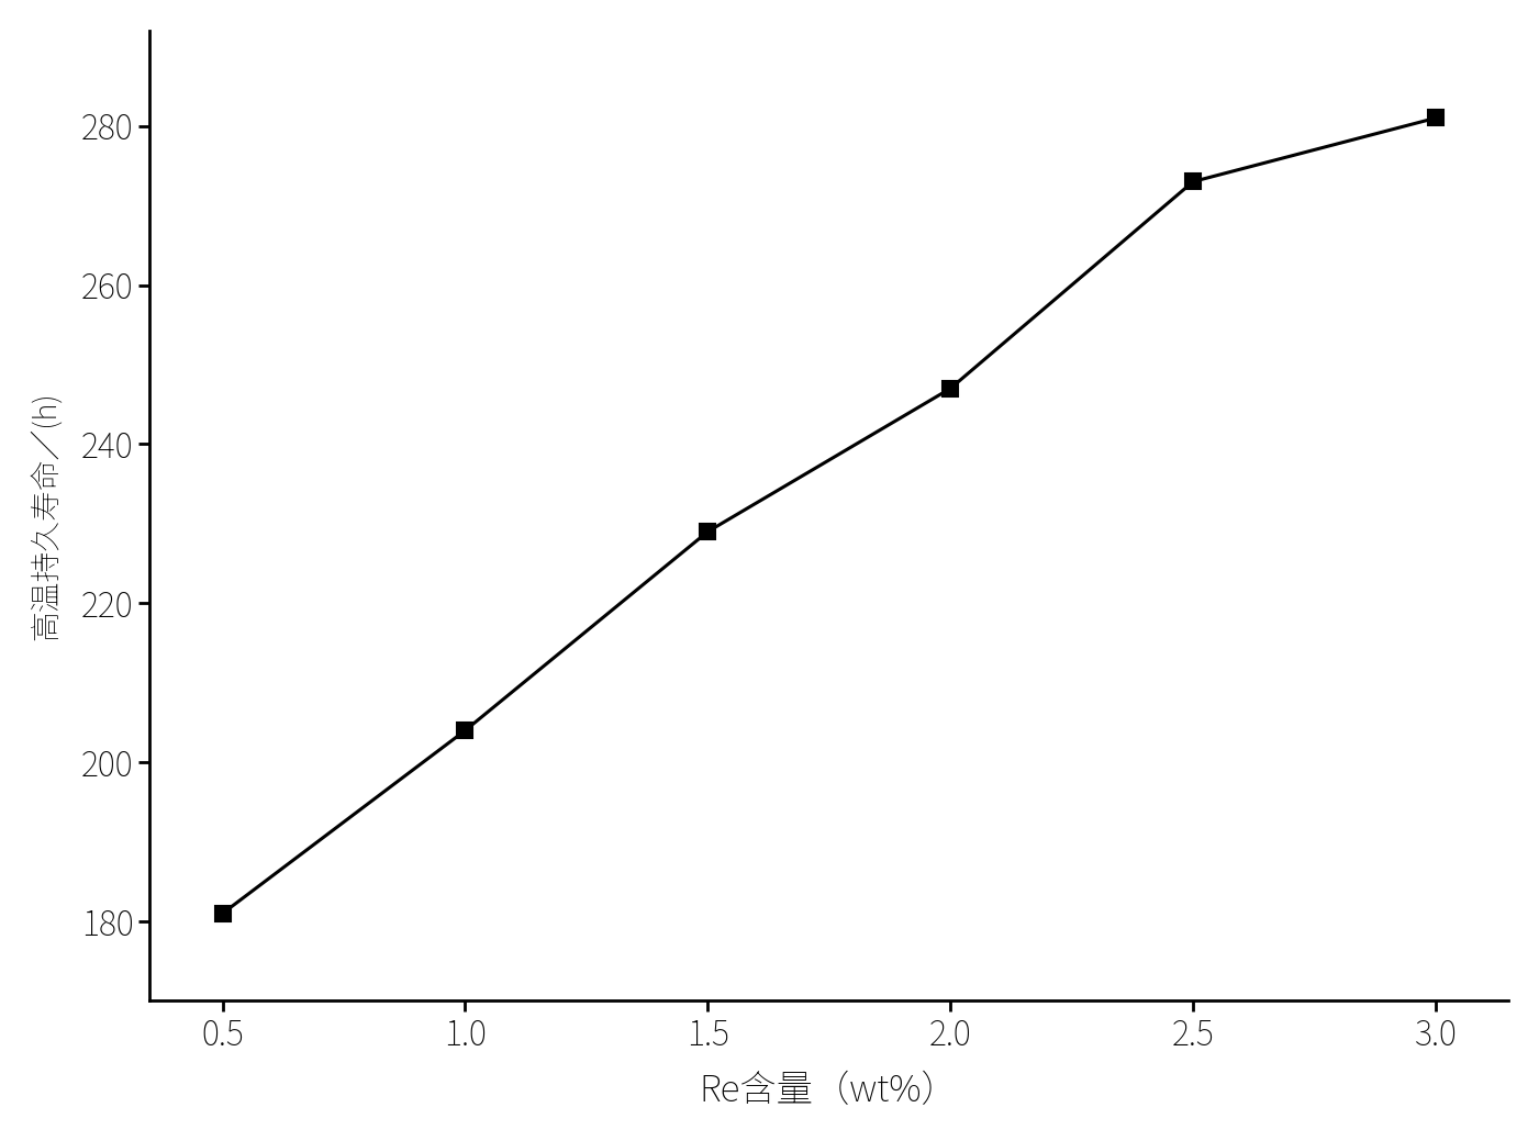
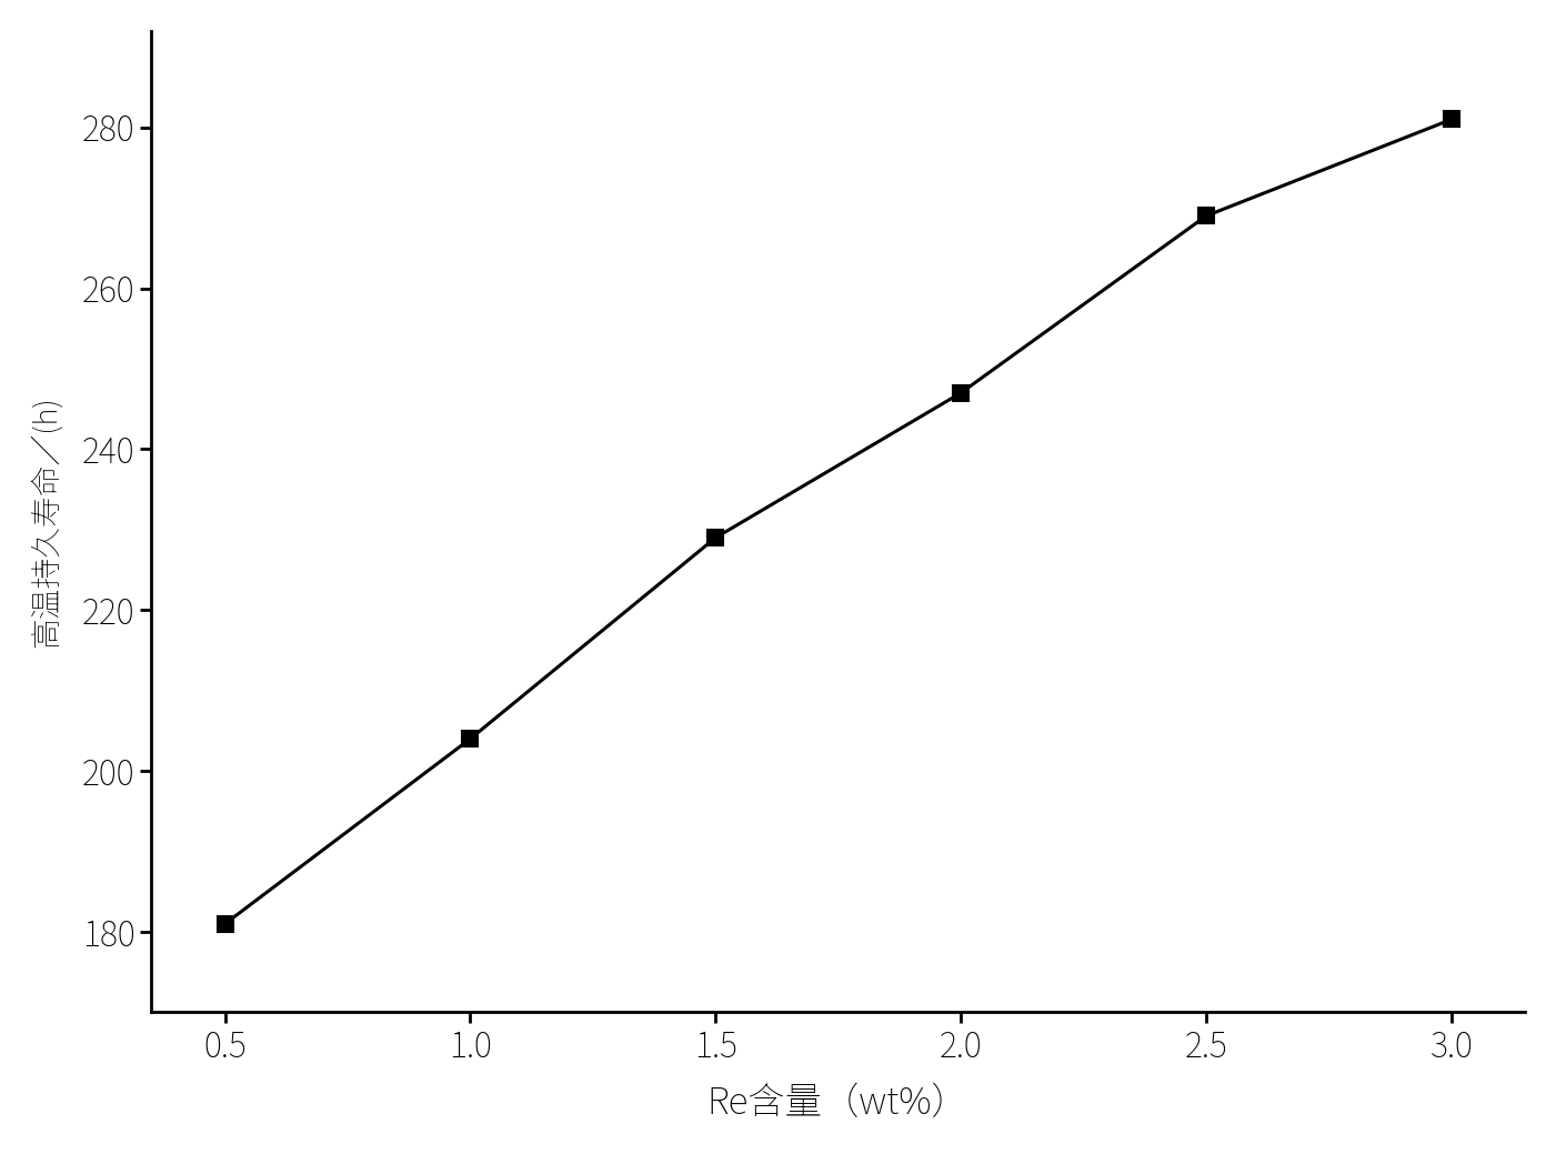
2.5: 273 -> 269
